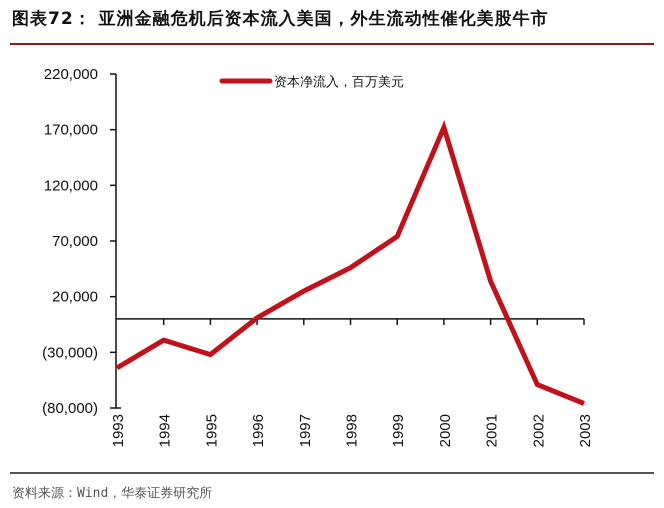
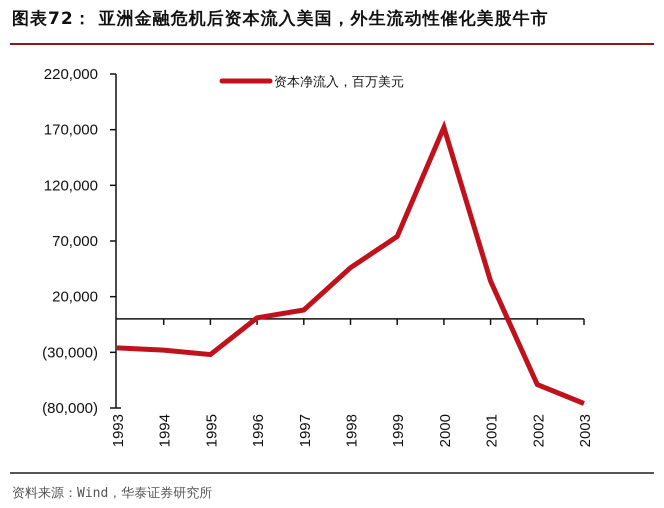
1993: -44000 -> -26000
1994: -19000 -> -28000
1997: 25000 -> 8000
